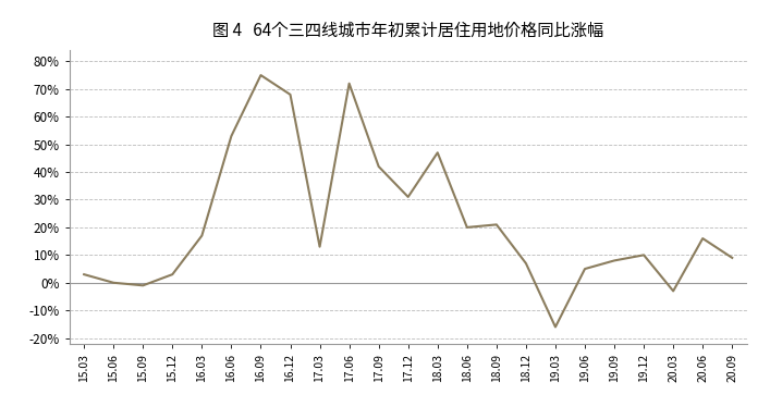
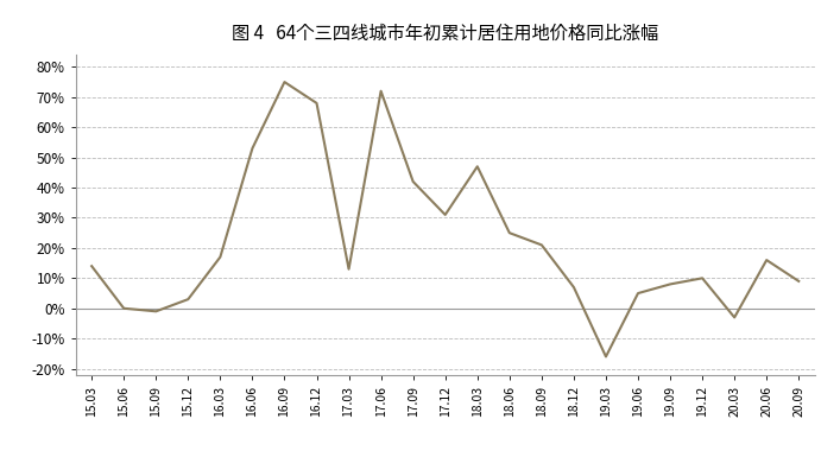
15.03: 3% -> 14%
18.06: 20% -> 25%
